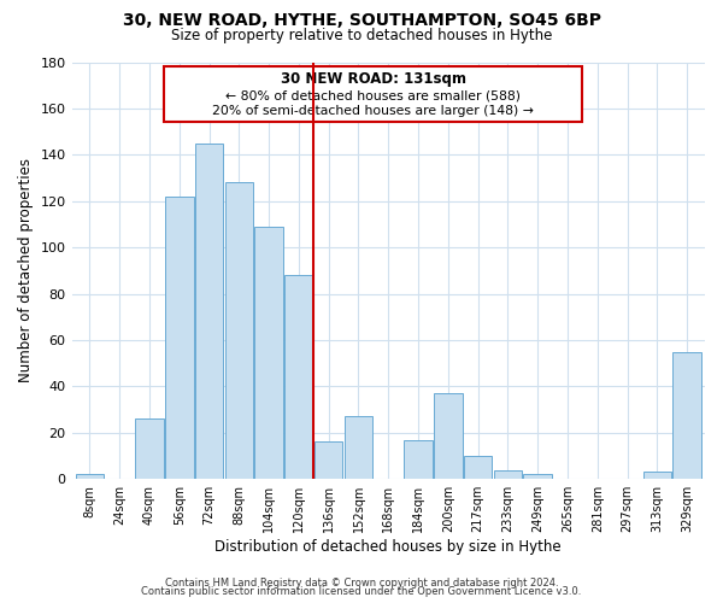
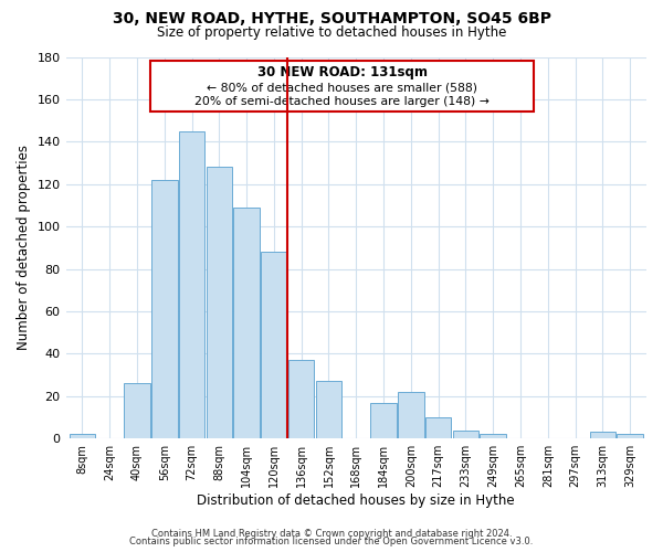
136sqm: 16 -> 37
200sqm: 37 -> 22
329sqm: 55 -> 2
